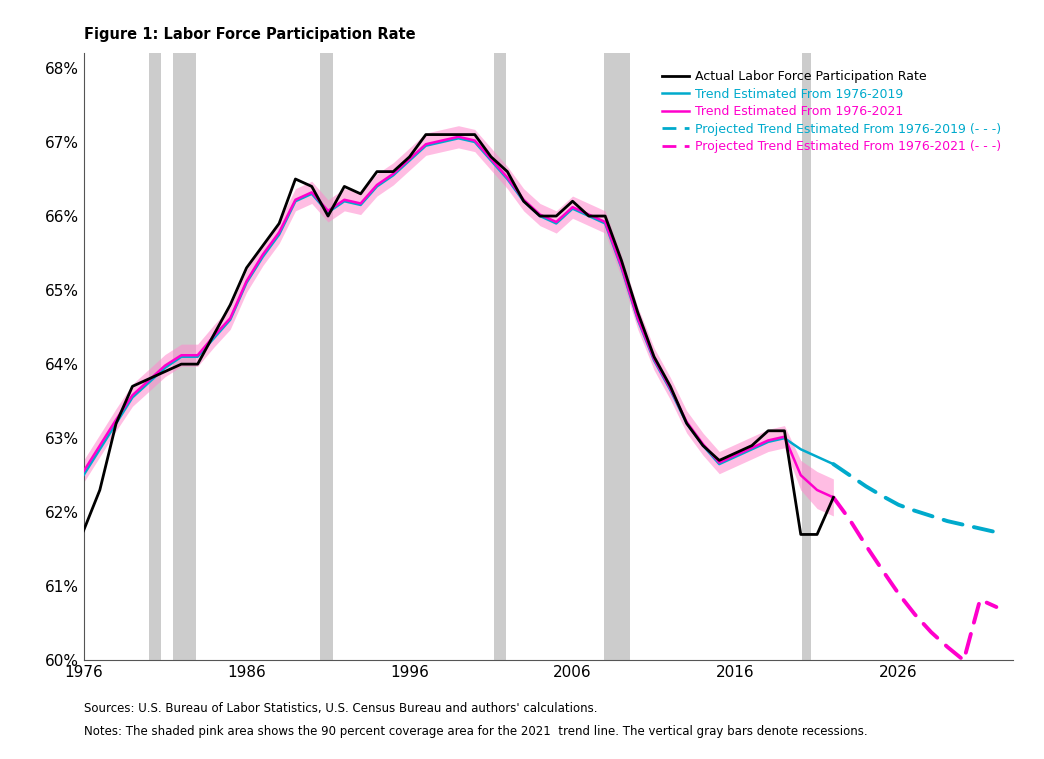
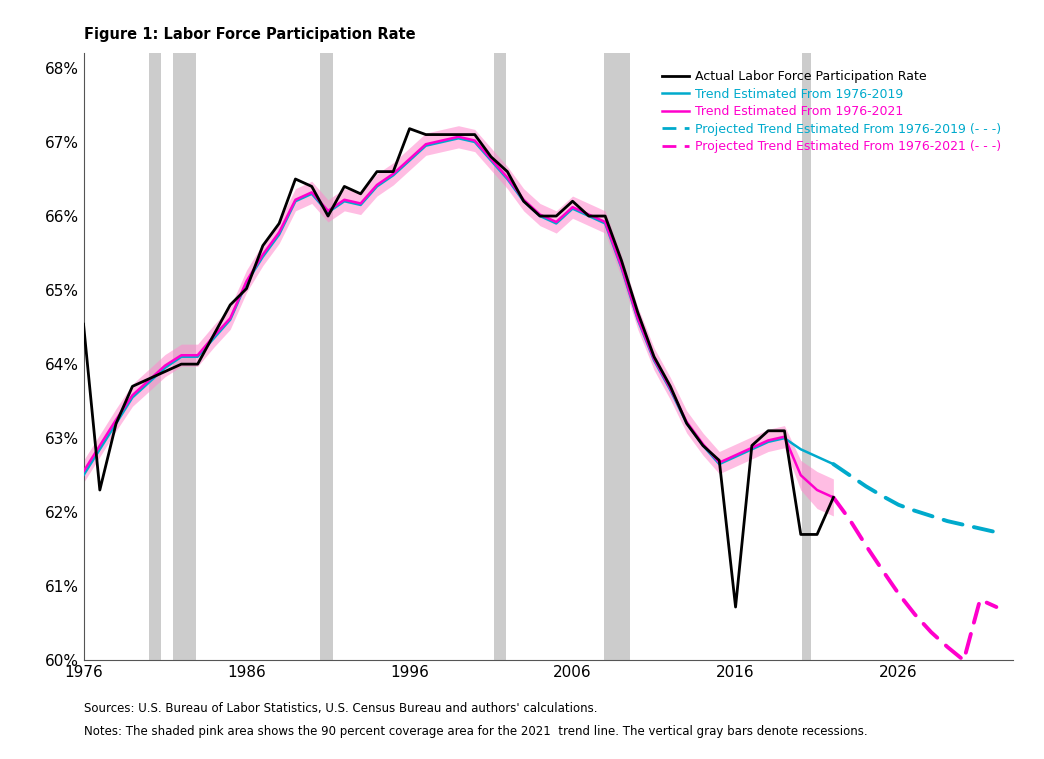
Actual Labor Force Participation Rate/1976: 61.75% -> 64.54%
Actual Labor Force Participation Rate/1986: 65.30% -> 65.02%
Actual Labor Force Participation Rate/1996: 66.80% -> 67.18%
Actual Labor Force Participation Rate/2016: 62.80% -> 60.72%
